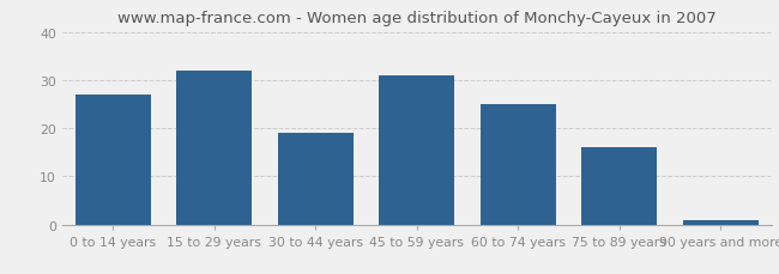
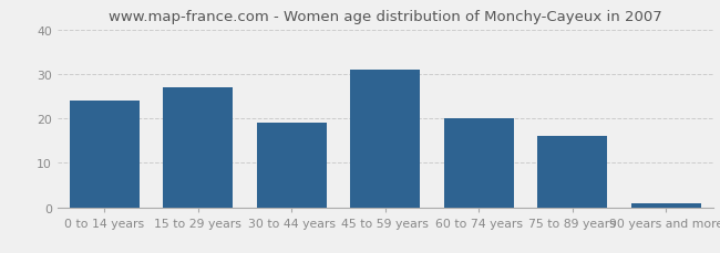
0 to 14 years: 27 -> 24
15 to 29 years: 32 -> 27
60 to 74 years: 25 -> 20
